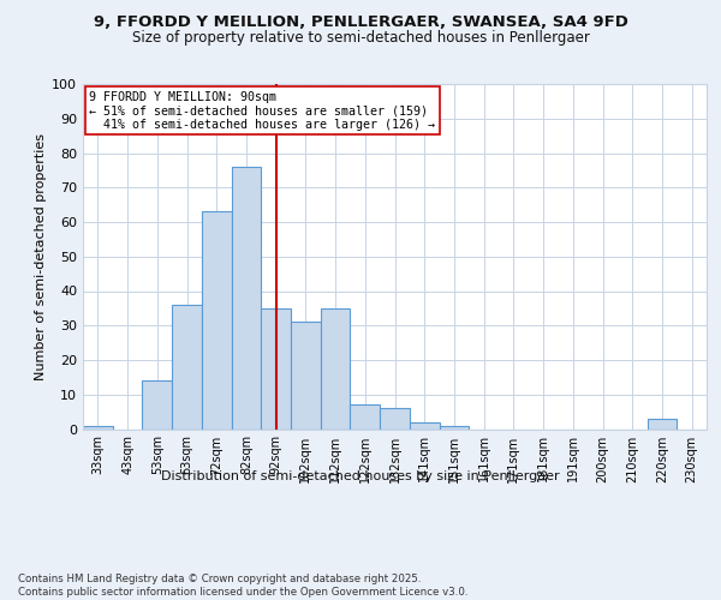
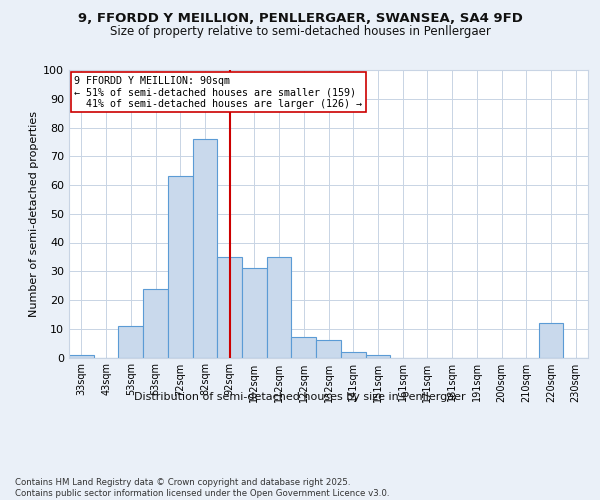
53sqm: 14 -> 11
63sqm: 36 -> 24
220sqm: 3 -> 12
